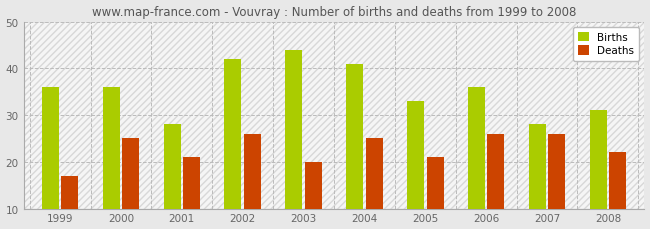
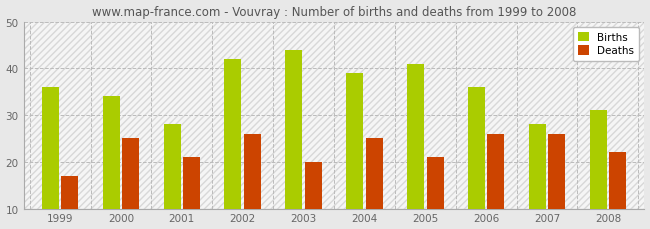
Births/2000: 36 -> 34
Births/2004: 41 -> 39
Births/2005: 33 -> 41
